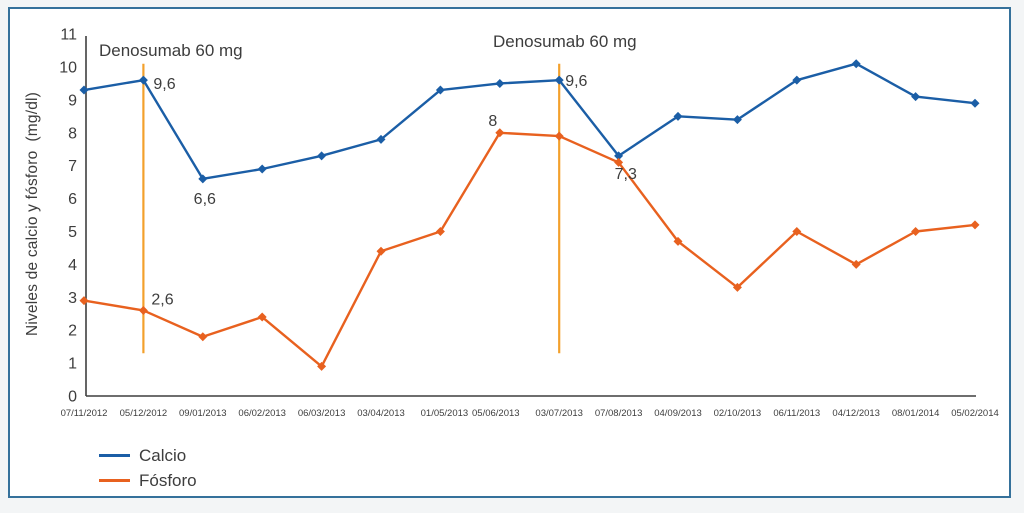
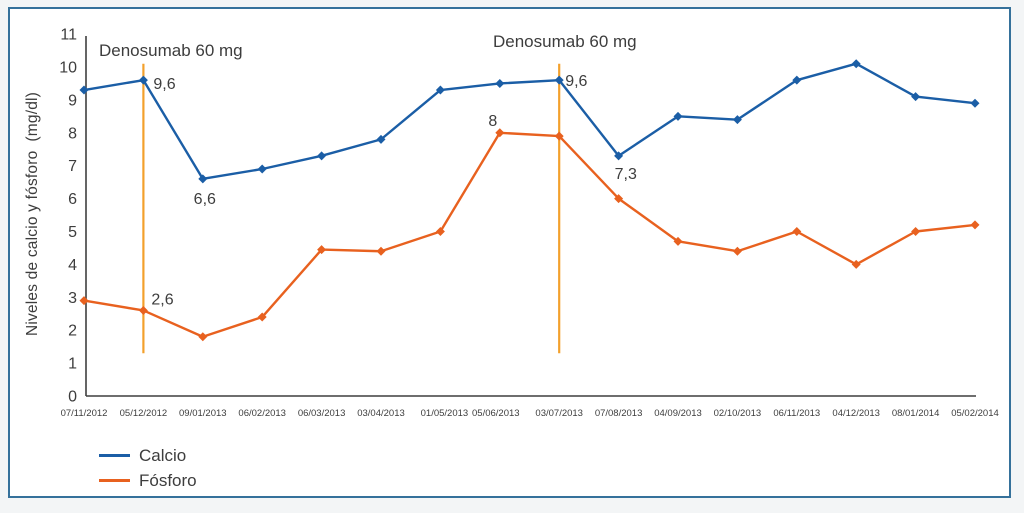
Fósforo/06/03/2013: 0.9 -> 4.5
Fósforo/07/08/2013: 7.1 -> 6.0
Fósforo/02/10/2013: 3.3 -> 4.4
